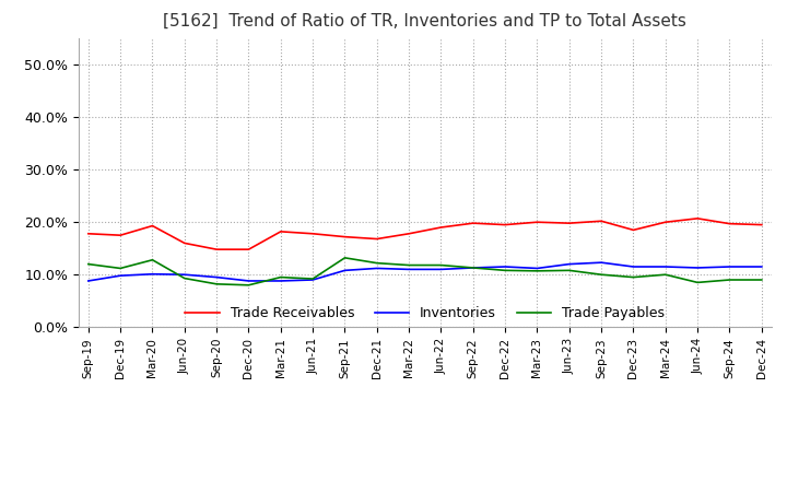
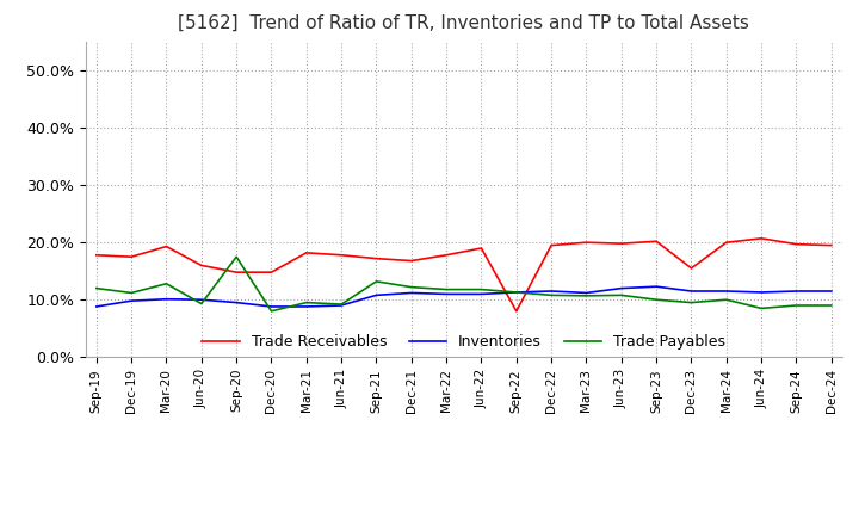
Trade Payables/Sep-20: 8.2% -> 17.5%
Trade Receivables/Sep-22: 19.8% -> 8.0%
Trade Receivables/Dec-23: 18.5% -> 15.5%
